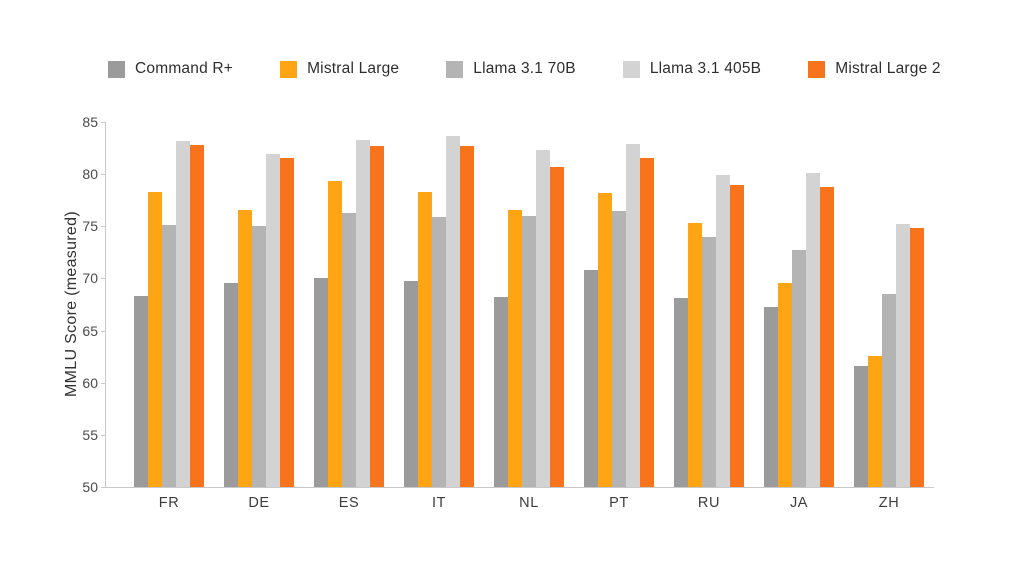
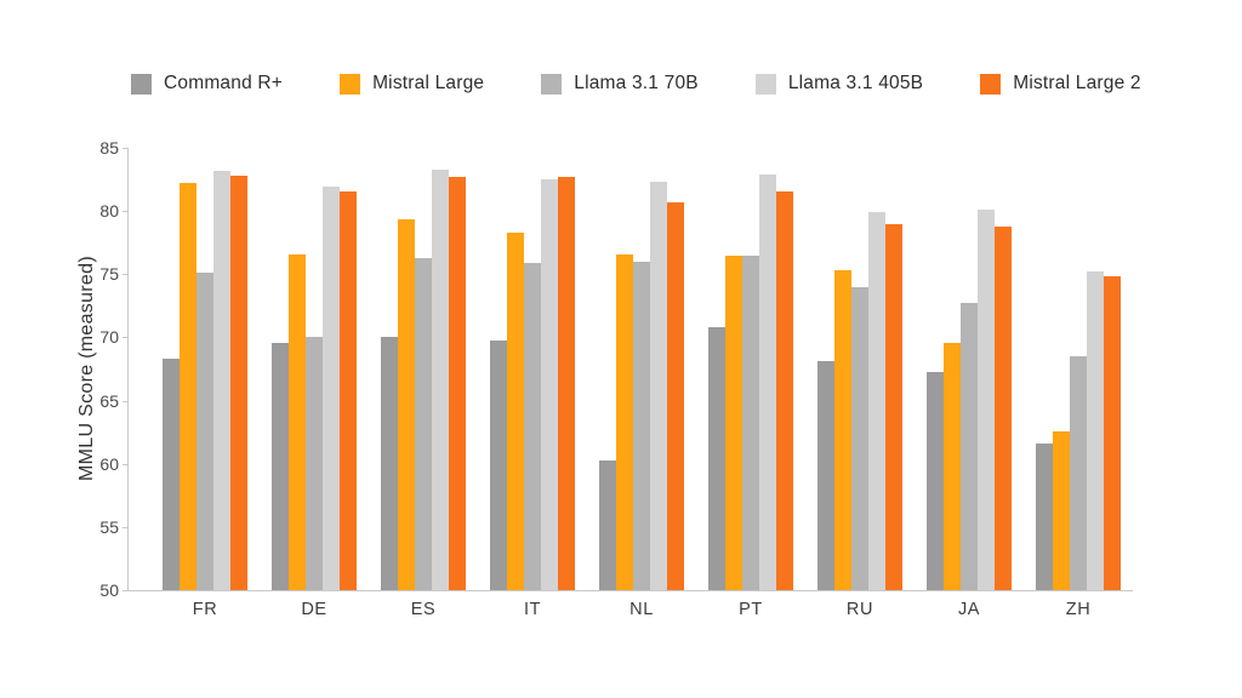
Mistral Large/FR: 78.3 -> 82.2
Llama 3.1 70B/DE: 75.0 -> 70.0
Llama 3.1 405B/IT: 83.7 -> 82.5
Command R+/NL: 68.2 -> 60.3
Mistral Large/PT: 78.2 -> 76.5
